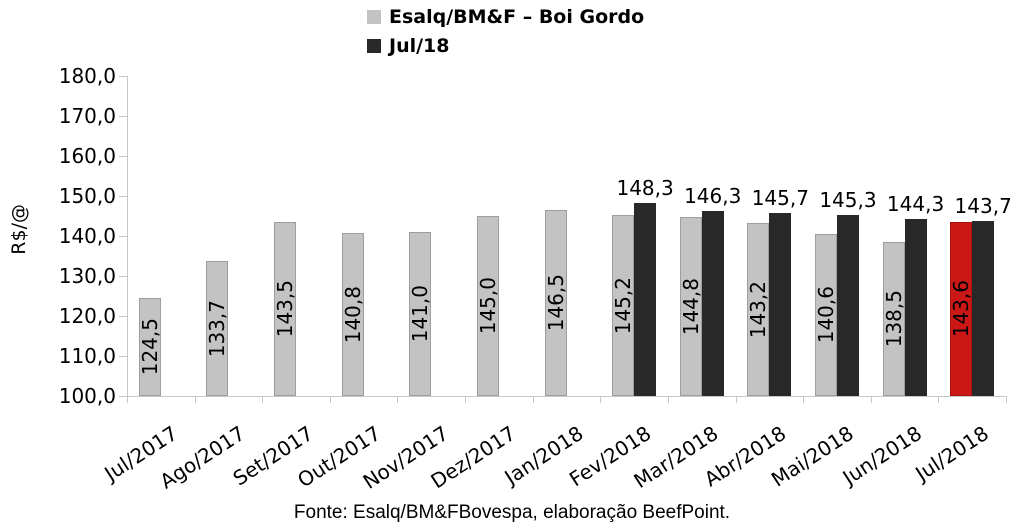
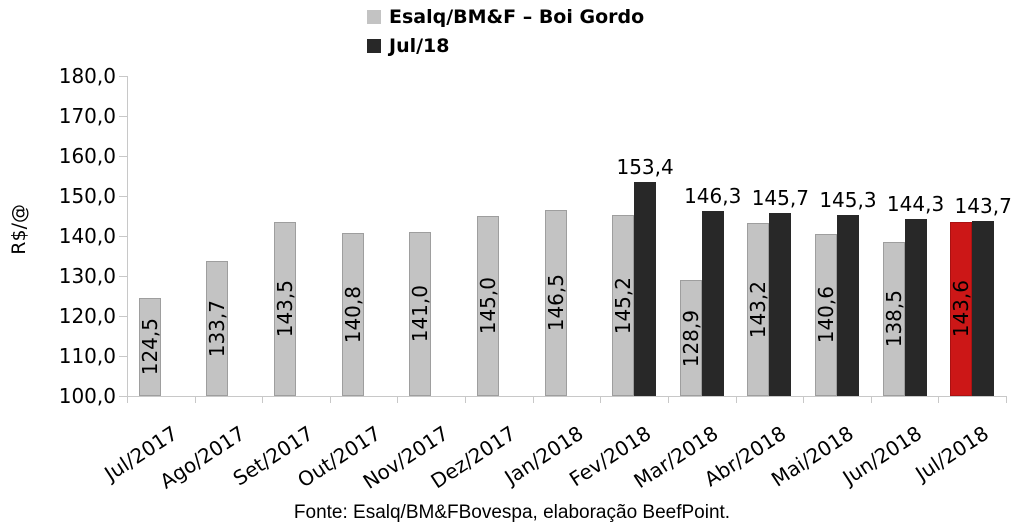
Jul/18/Fev/2018: 148,3 -> 153,4
Esalq/BM&F – Boi Gordo/Mar/2018: 144,8 -> 128,9
